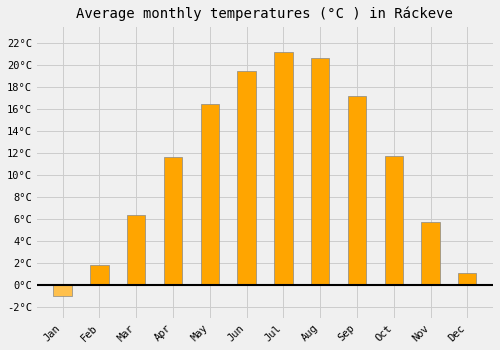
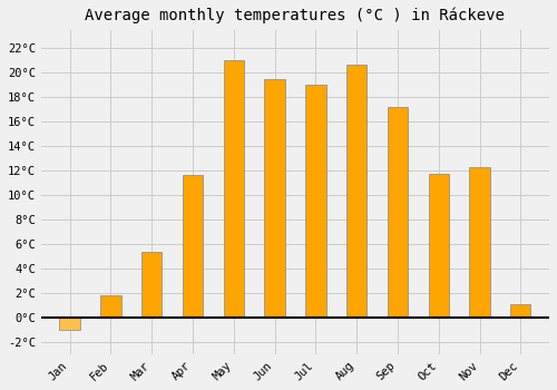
Mar: 6.4°C -> 5.4°C
May: 16.5°C -> 21.0°C
Jul: 21.2°C -> 19.0°C
Nov: 5.7°C -> 12.3°C
